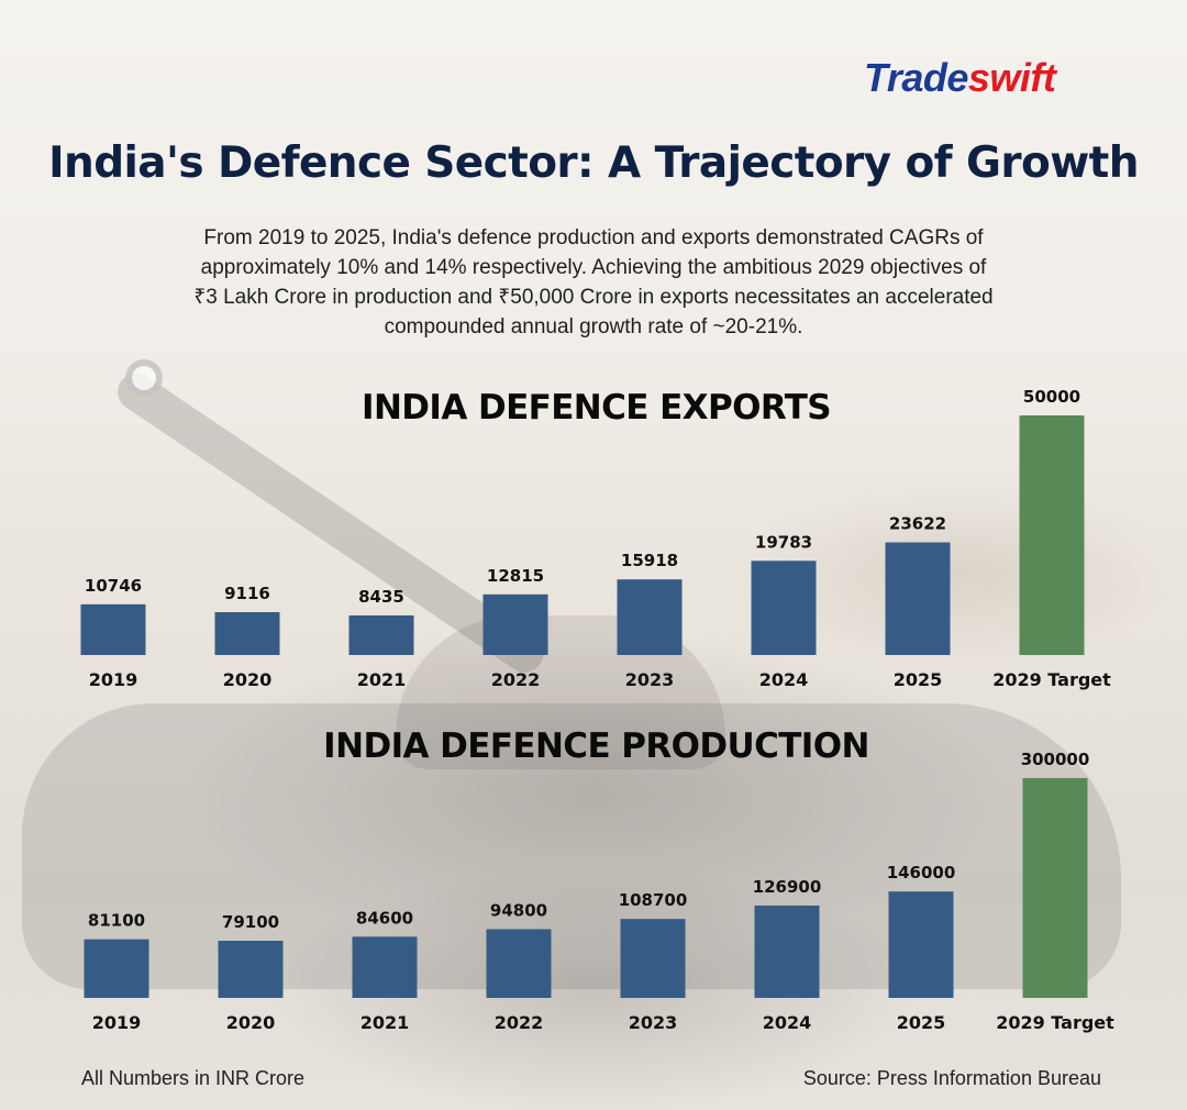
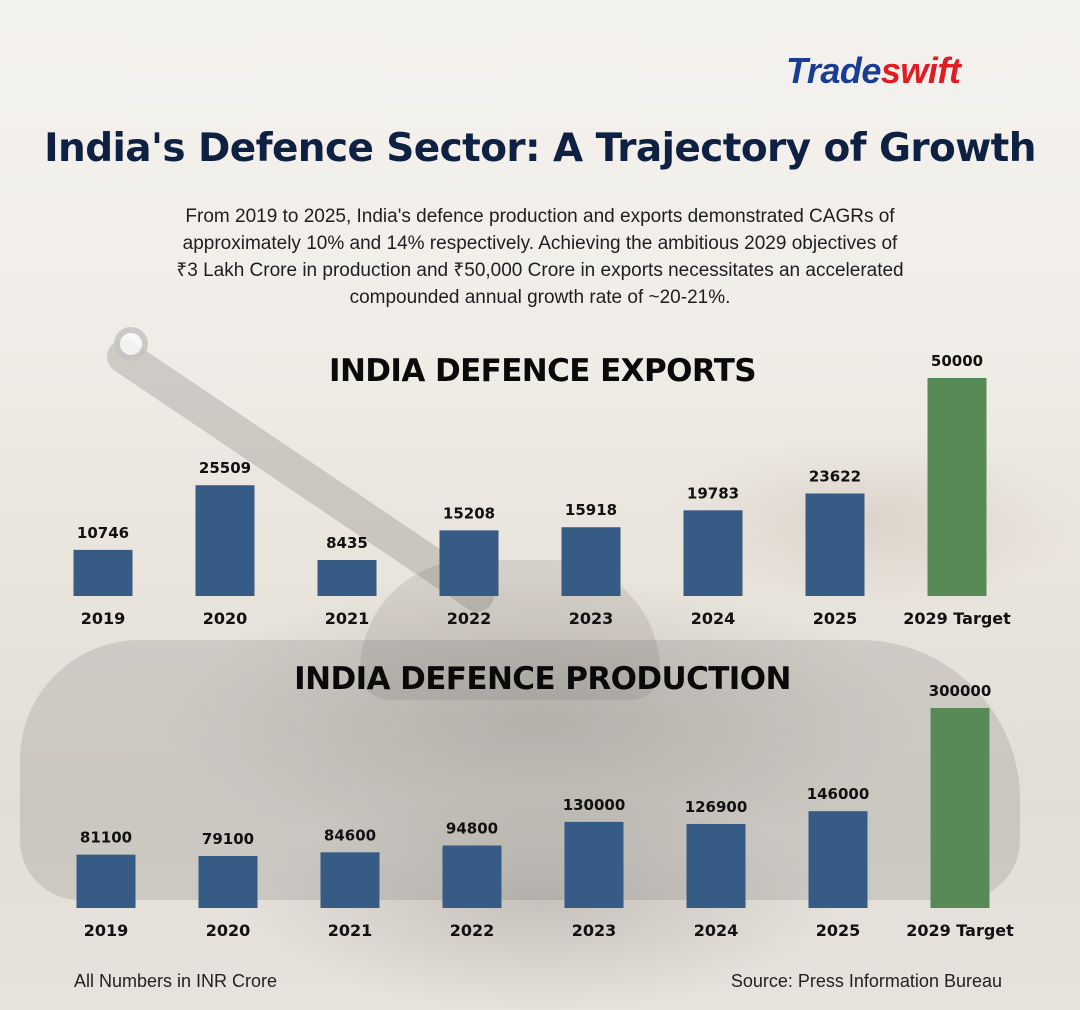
INDIA DEFENCE EXPORTS/2020: 9116 -> 25509
INDIA DEFENCE EXPORTS/2022: 12815 -> 15208
INDIA DEFENCE PRODUCTION/2023: 108700 -> 130000
